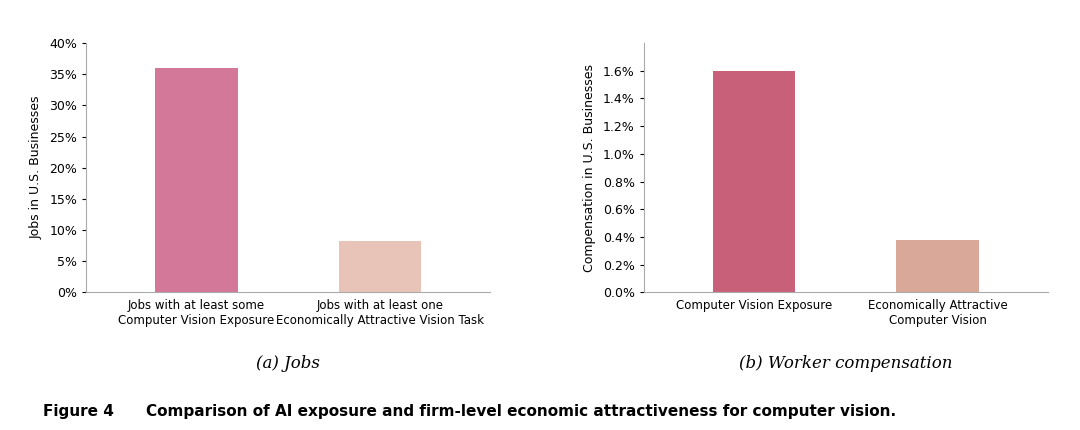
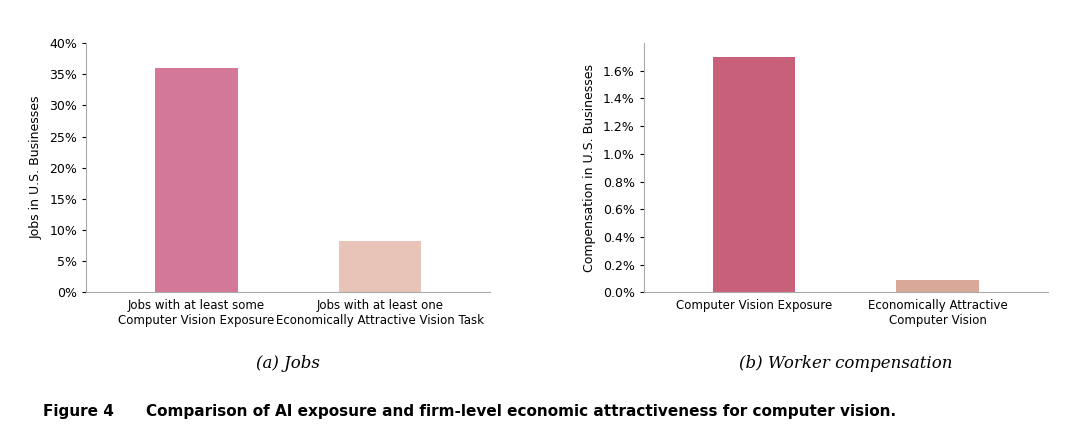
Computer Vision Exposure: 1.60% -> 1.70%
Economically Attractive Computer Vision: 0.38% -> 0.09%
